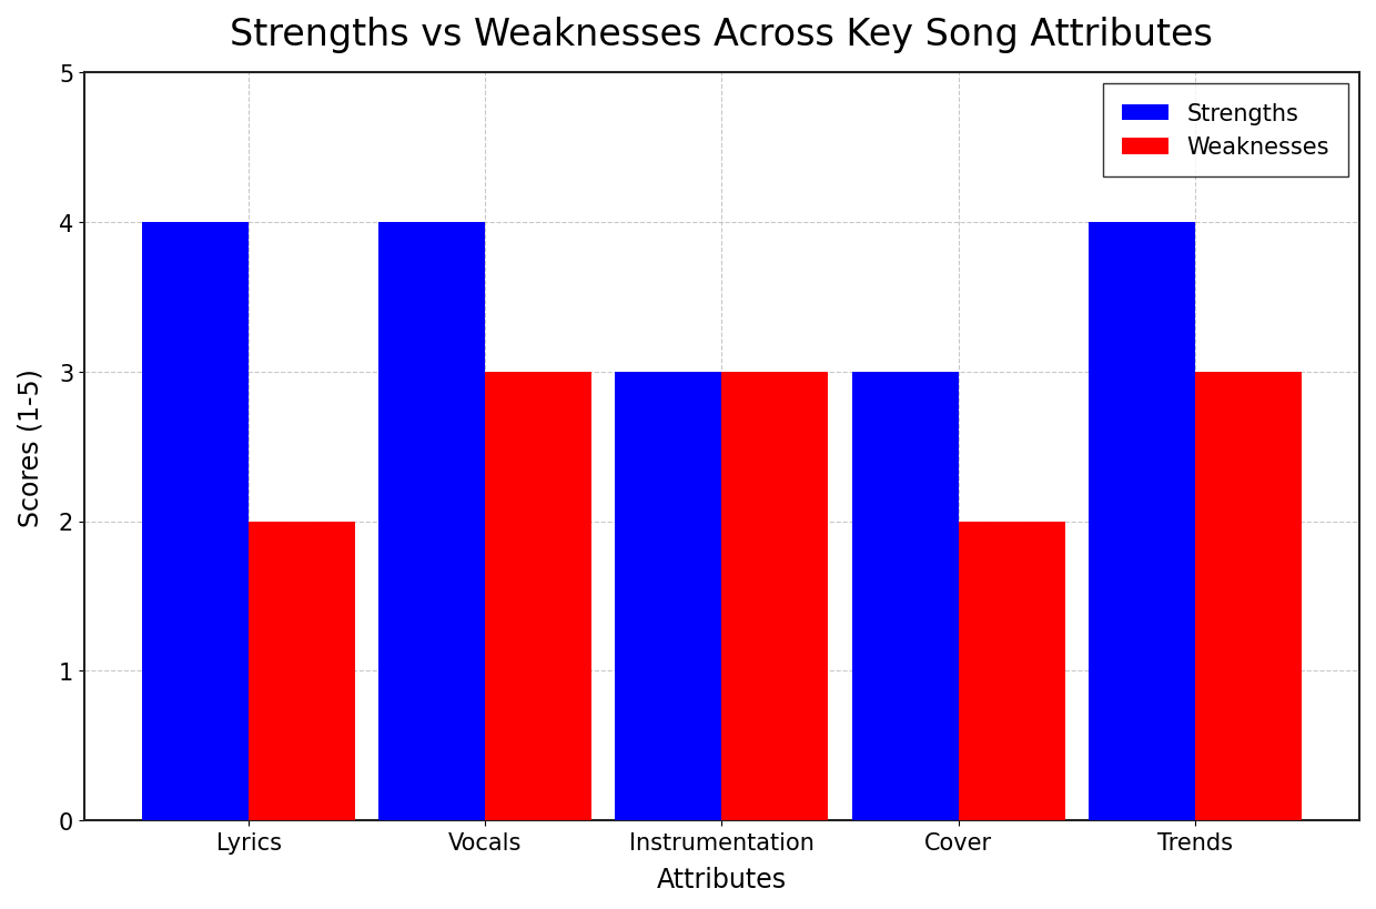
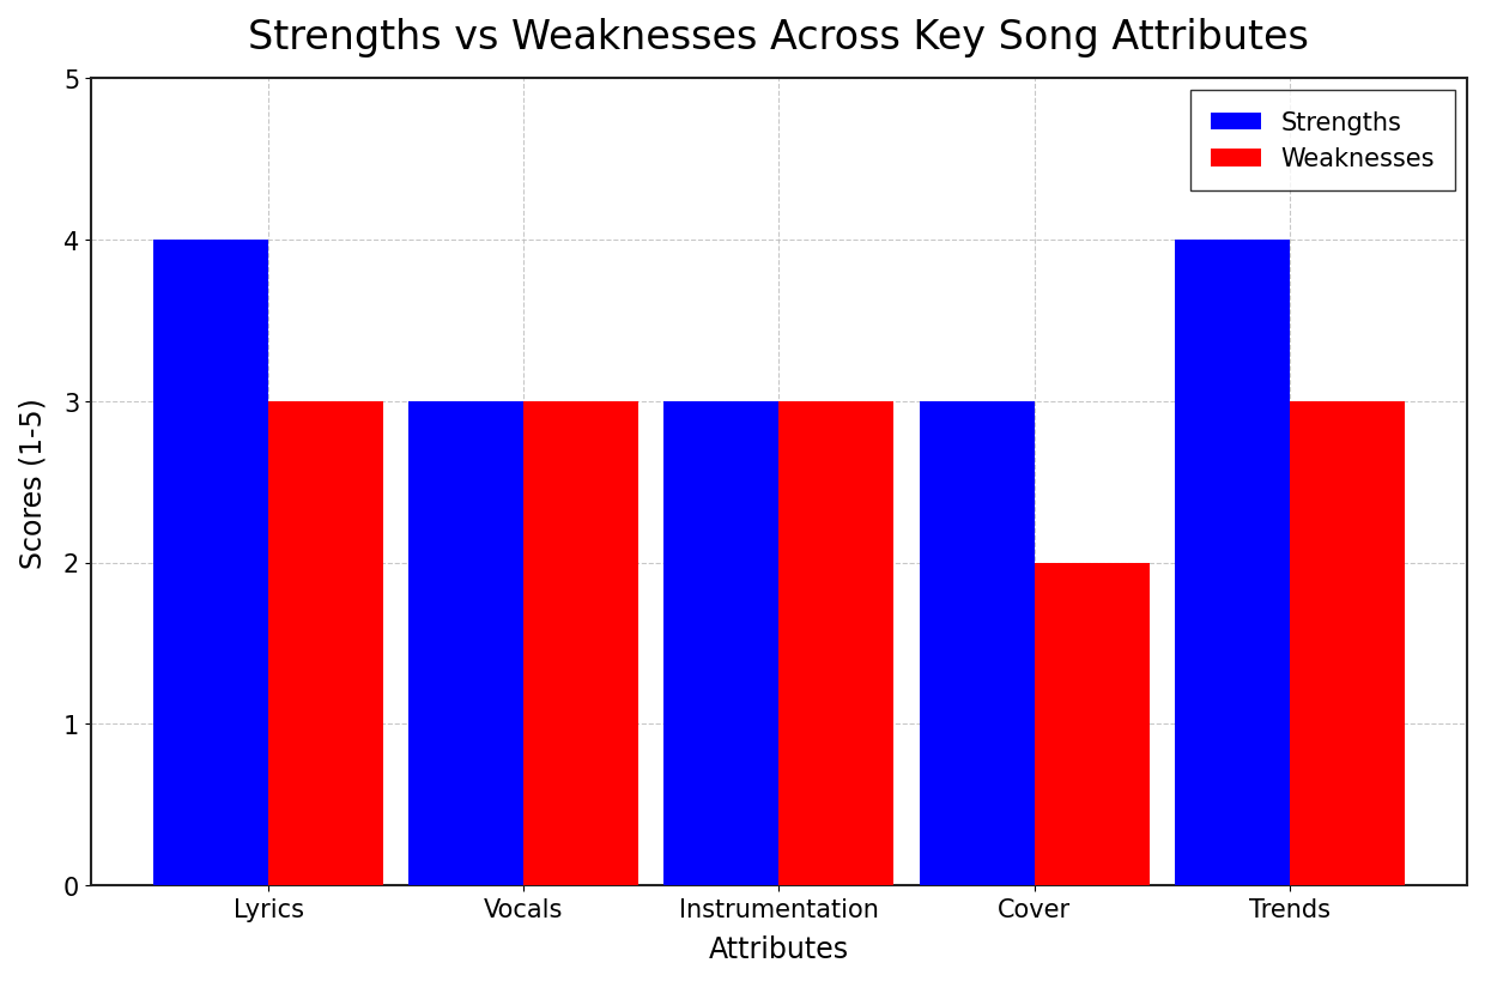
Weaknesses/Lyrics: 2 -> 3
Strengths/Vocals: 4 -> 3
